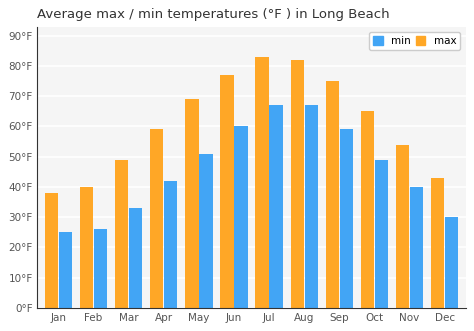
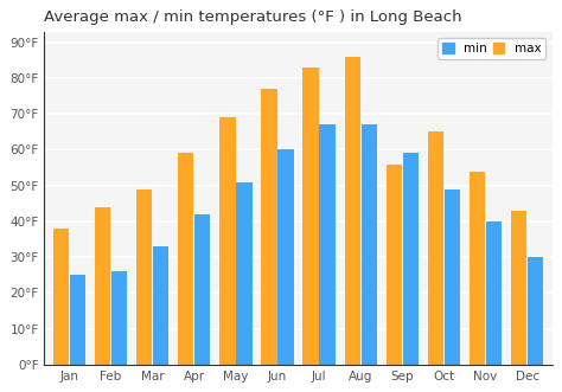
max/Feb: 40°F -> 44°F
max/Aug: 82°F -> 86°F
max/Sep: 75°F -> 56°F
